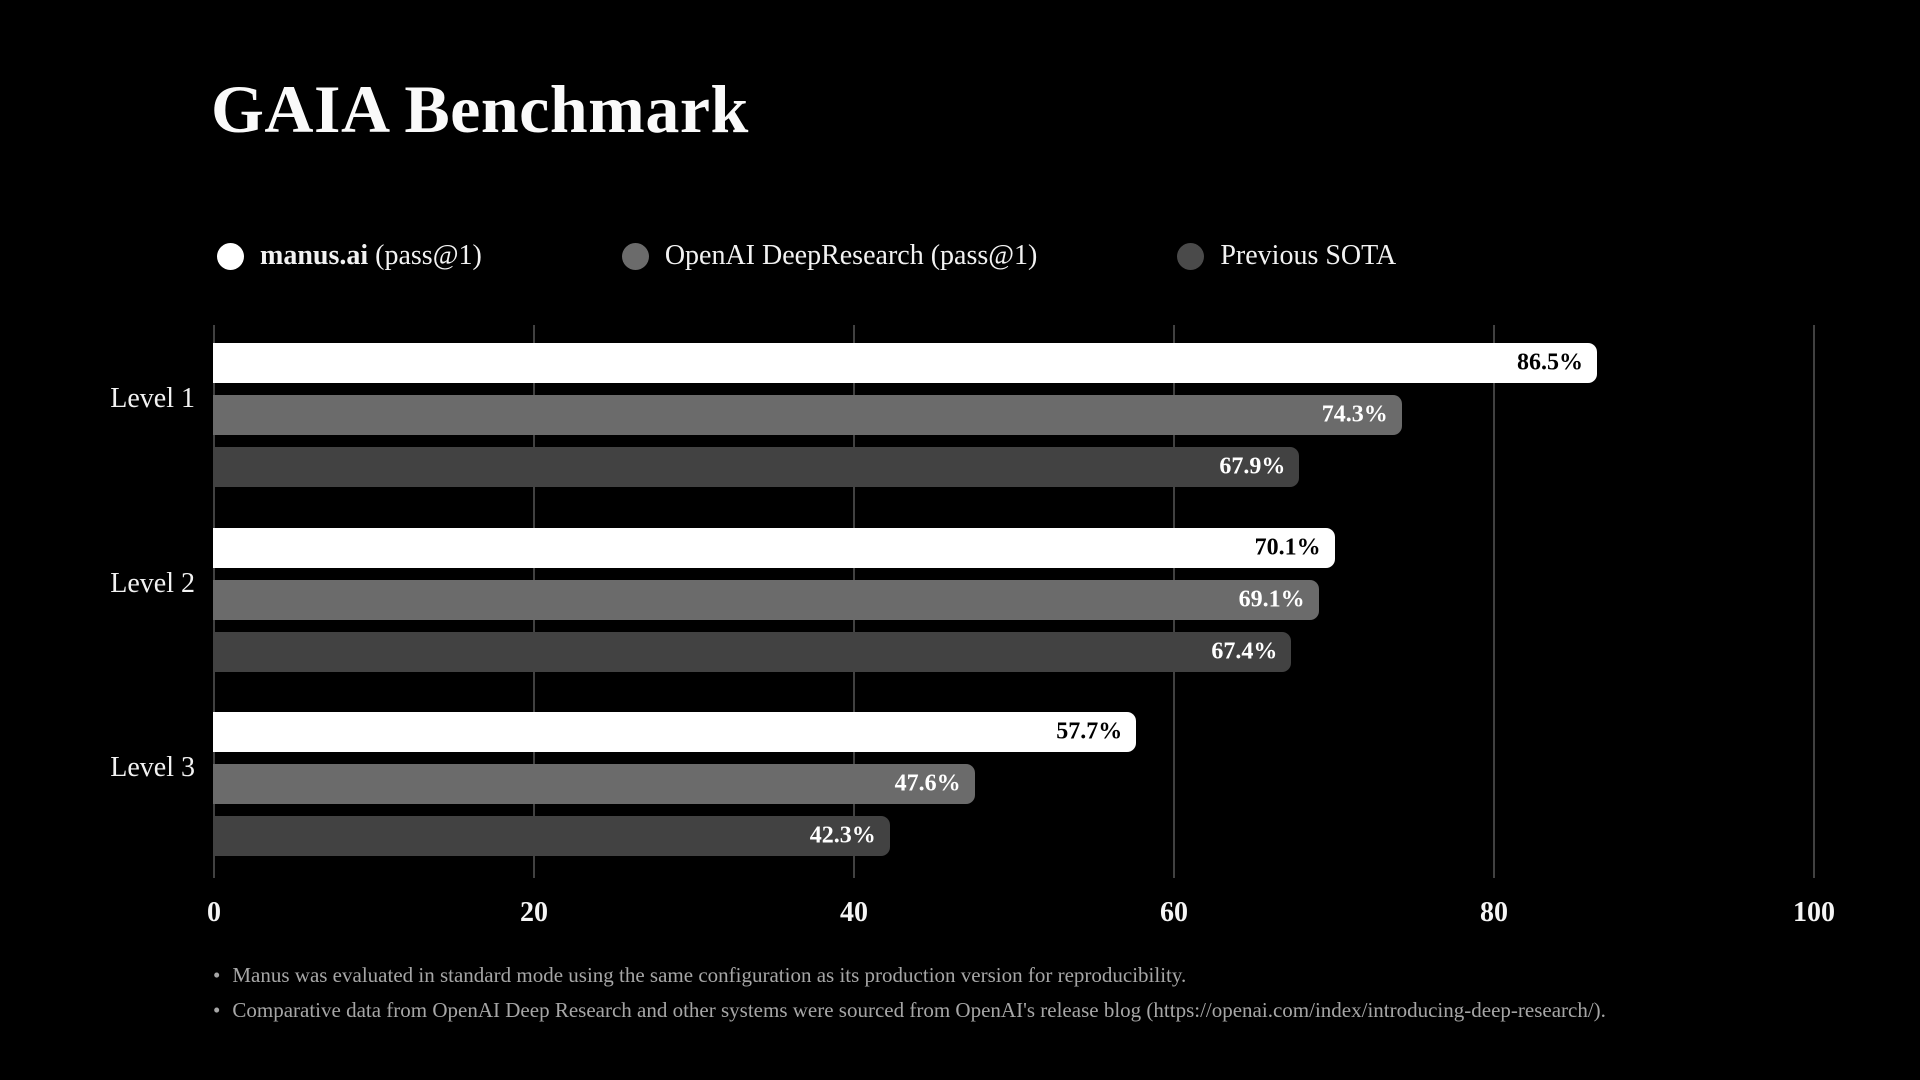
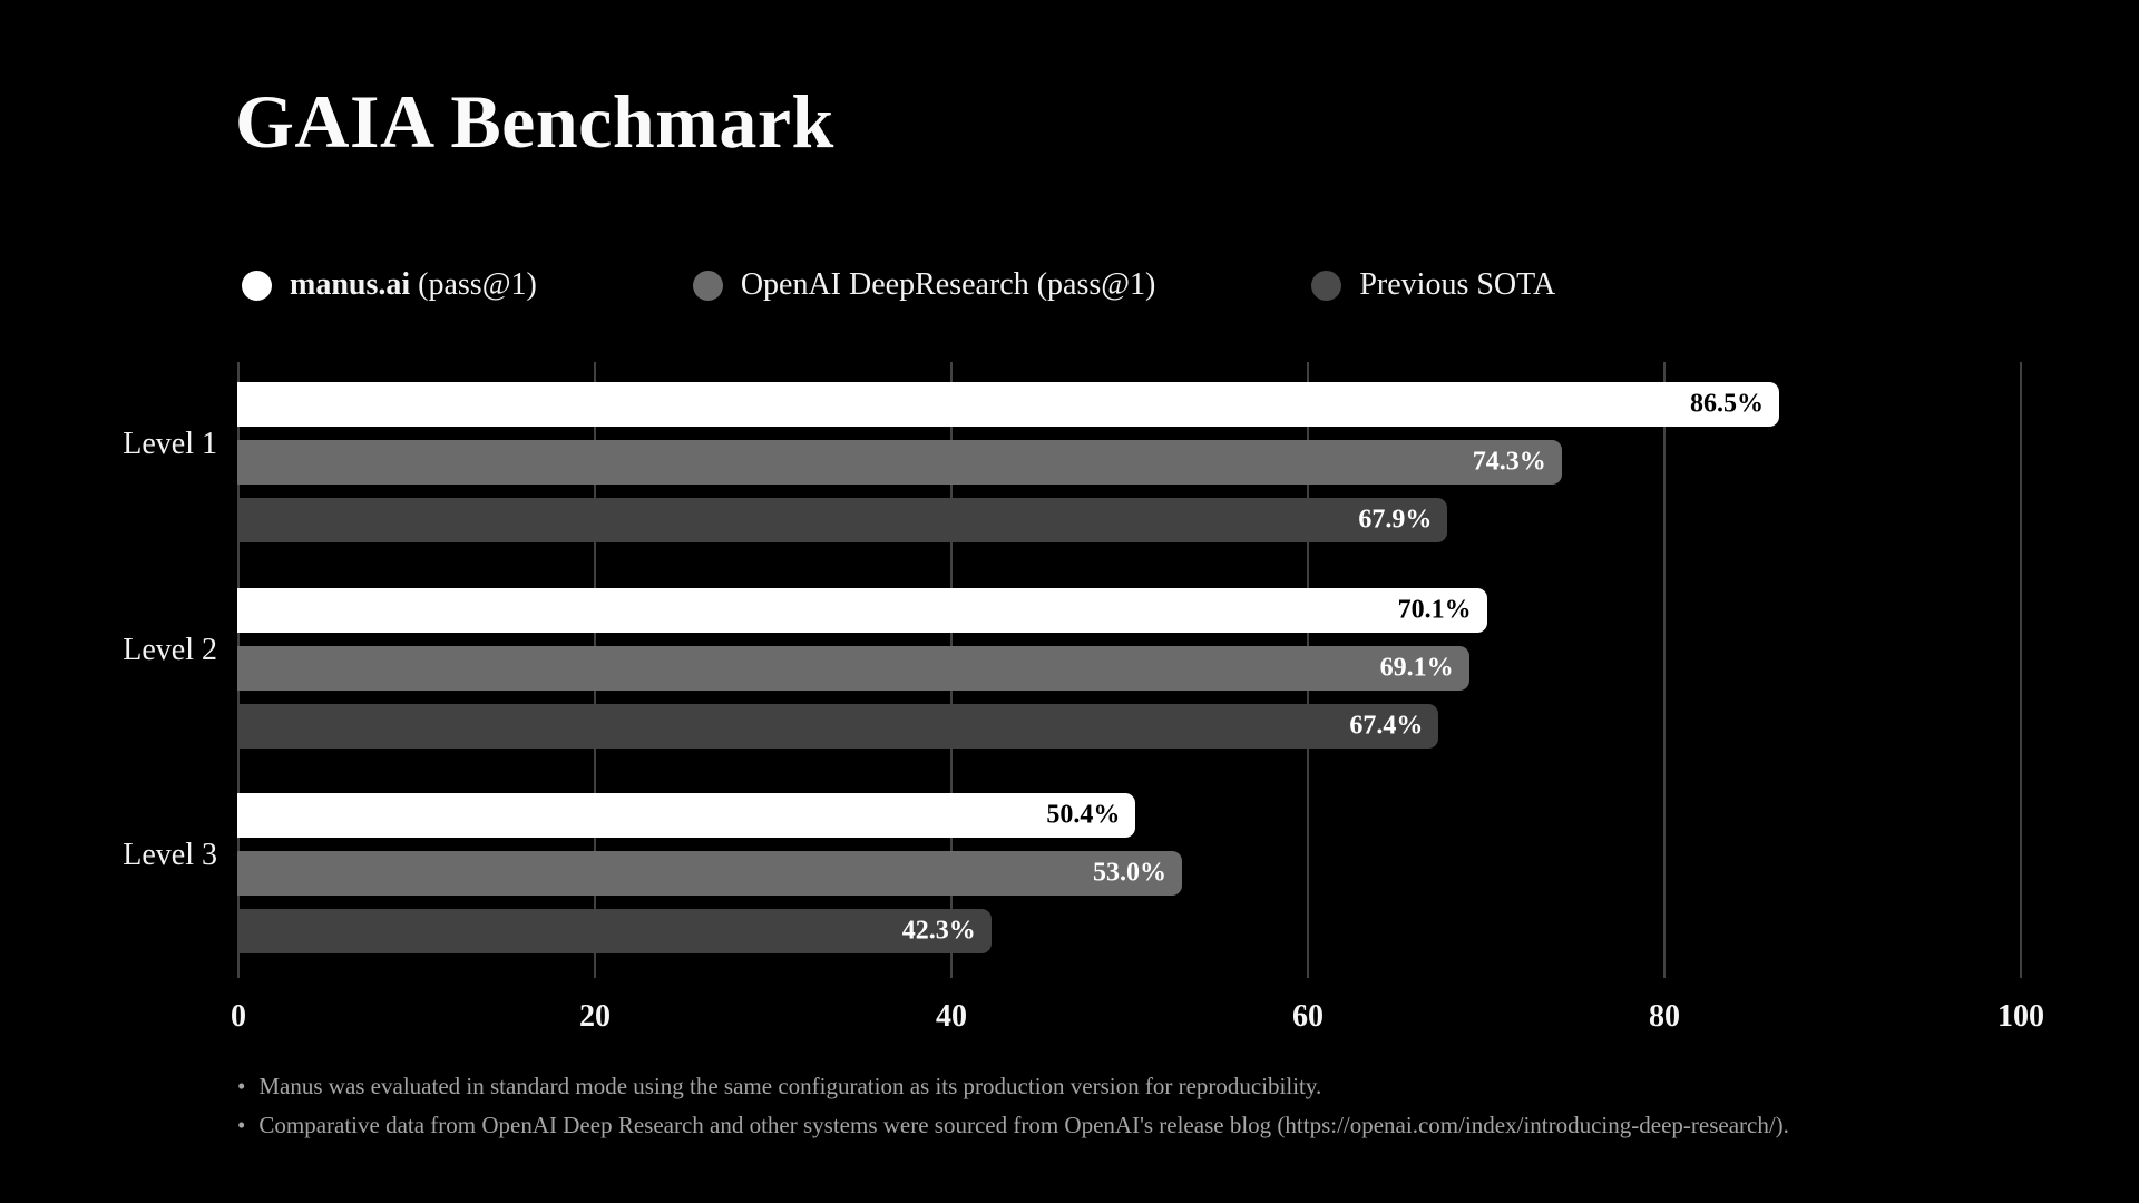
manus.ai (pass@1)/Level 3: 57.7% -> 50.4%
OpenAI DeepResearch (pass@1)/Level 3: 47.6% -> 53.0%
